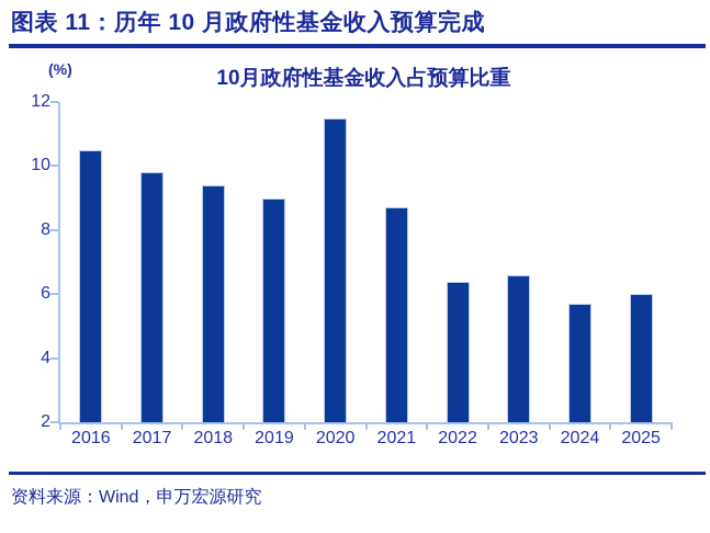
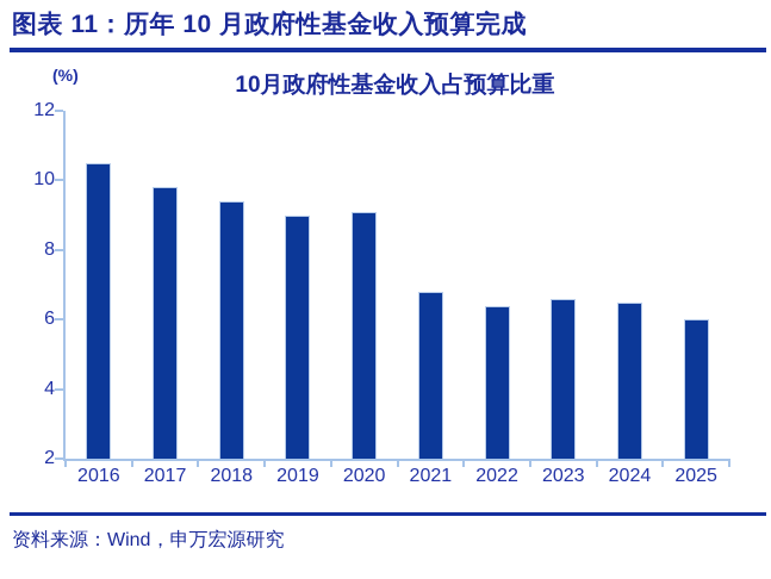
2020: 11.5 -> 9.1
2021: 8.7 -> 6.8
2024: 5.7 -> 6.5
